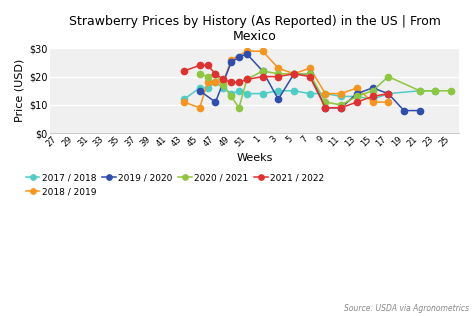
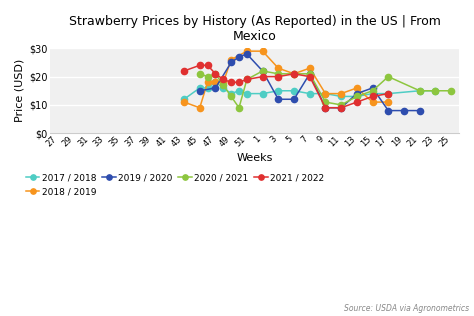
2019 / 2020/47: $11 -> $16
2019 / 2020/5: $21 -> $12
2017 / 2018/15: $12 -> $14
2019 / 2020/17: $14 -> $8
